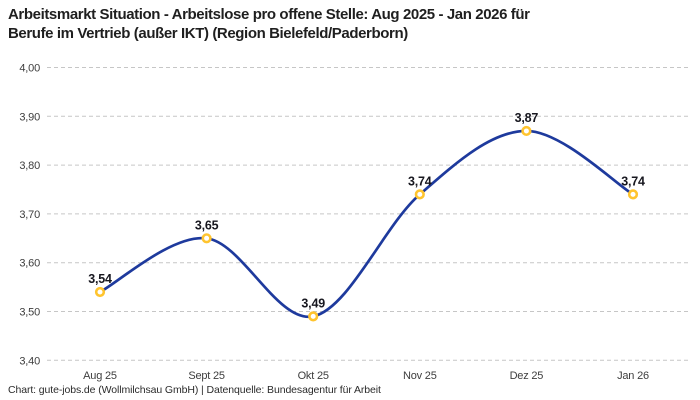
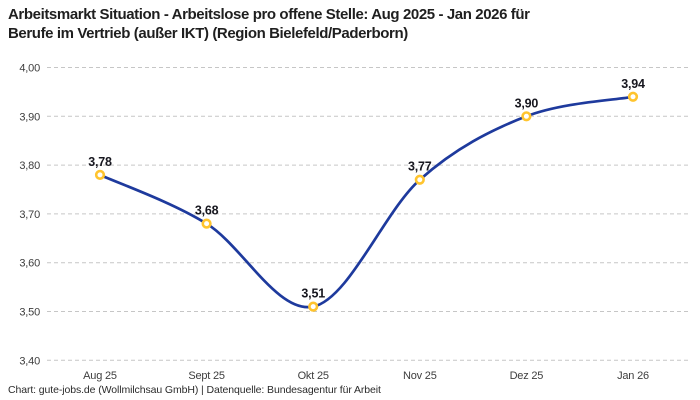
Aug 25: 3,54 -> 3,78
Sept 25: 3,65 -> 3,68
Okt 25: 3,49 -> 3,51
Nov 25: 3,74 -> 3,77
Dez 25: 3,87 -> 3,90
Jan 26: 3,74 -> 3,94
